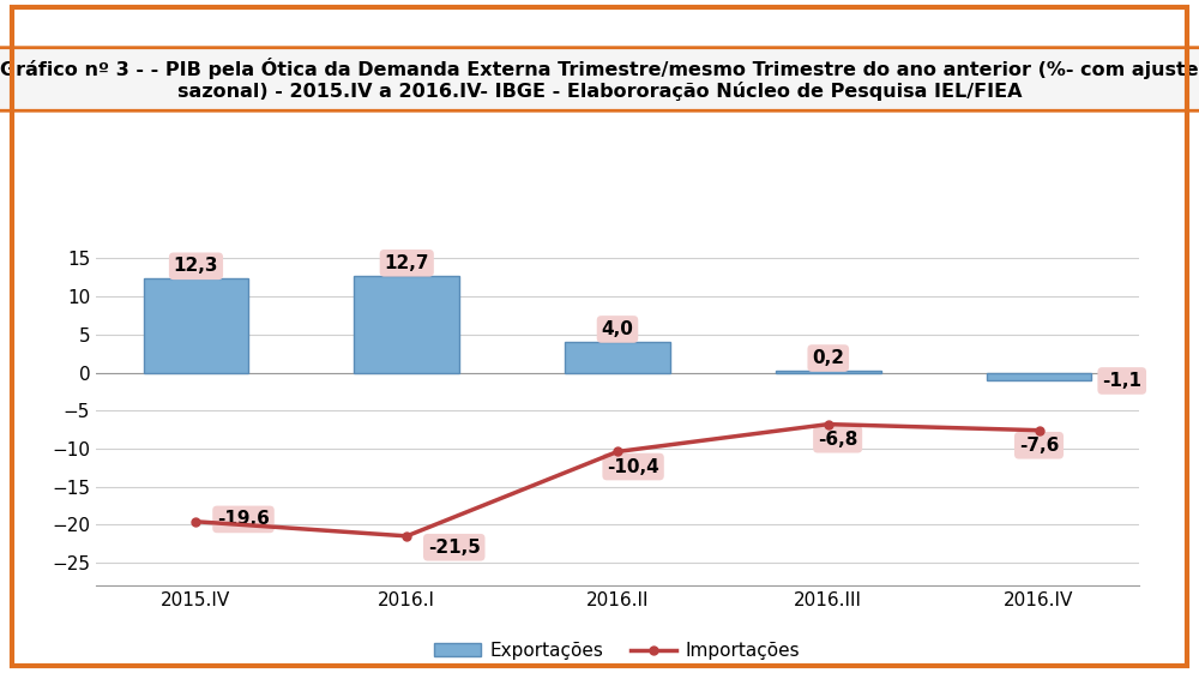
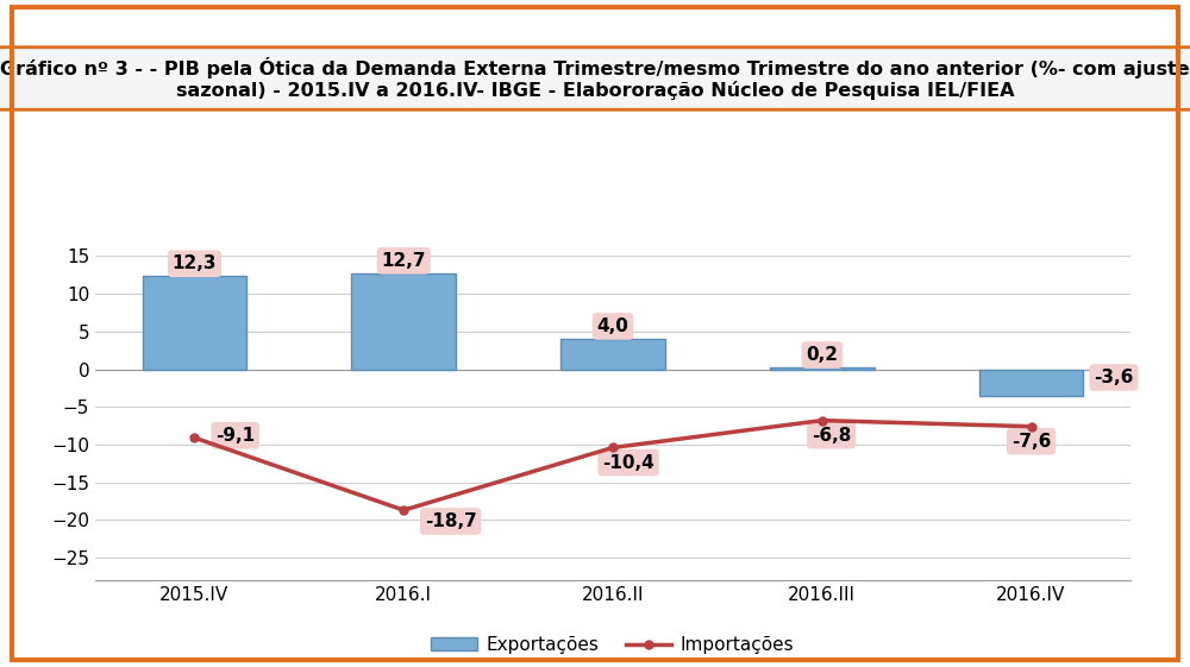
Importações/2015.IV: -19,6 -> -9,1
Importações/2016.I: -21,5 -> -18,7
Exportações/2016.IV: -1,1 -> -3,6
